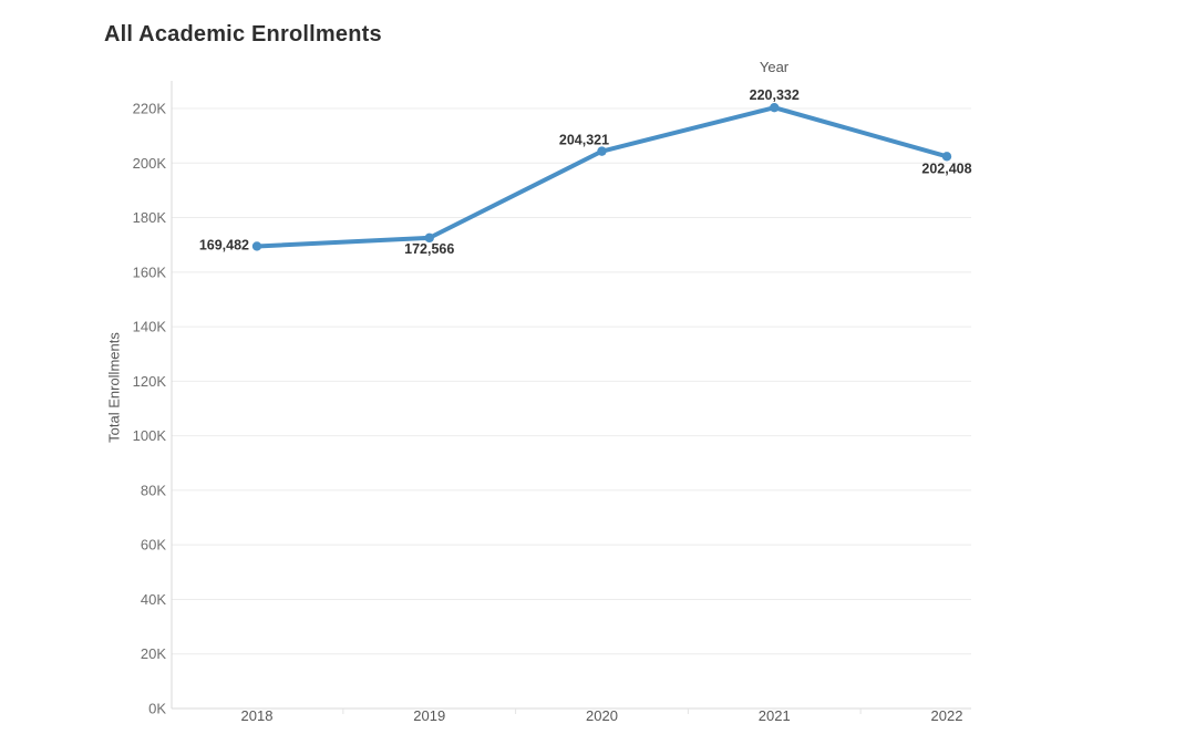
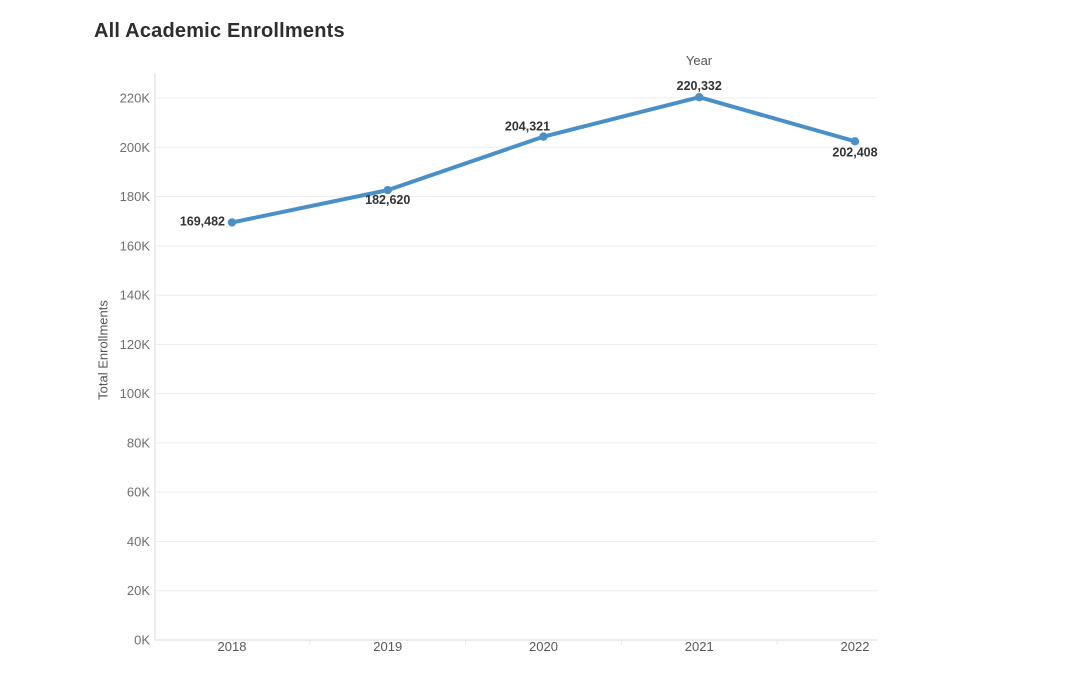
2019: 172,566 -> 182,620
